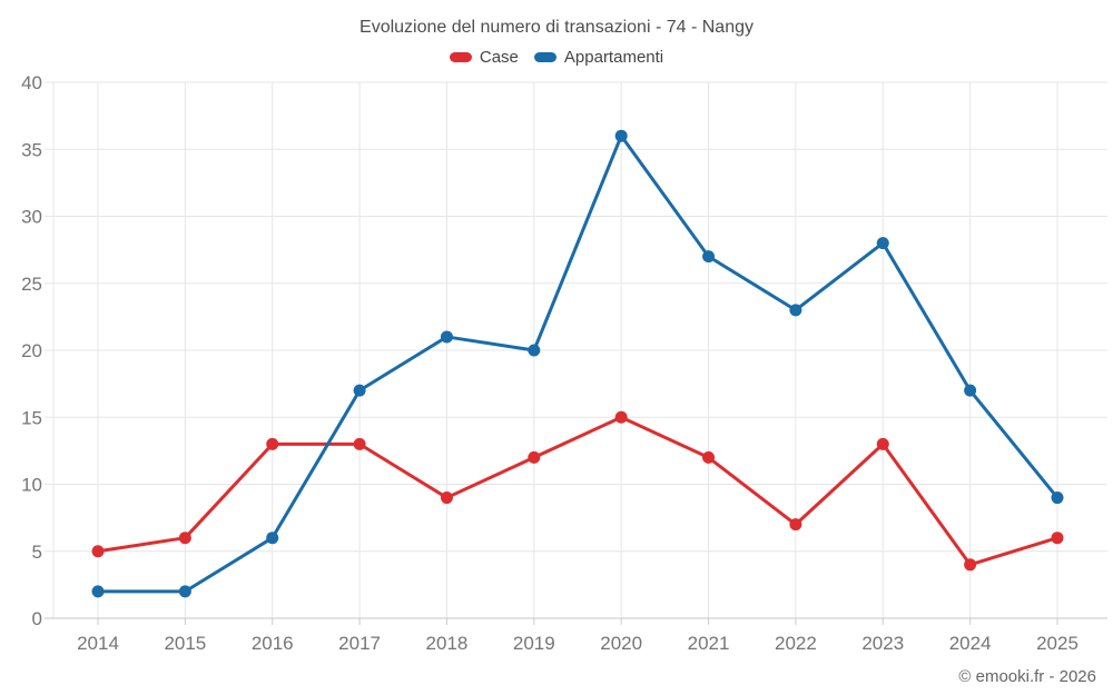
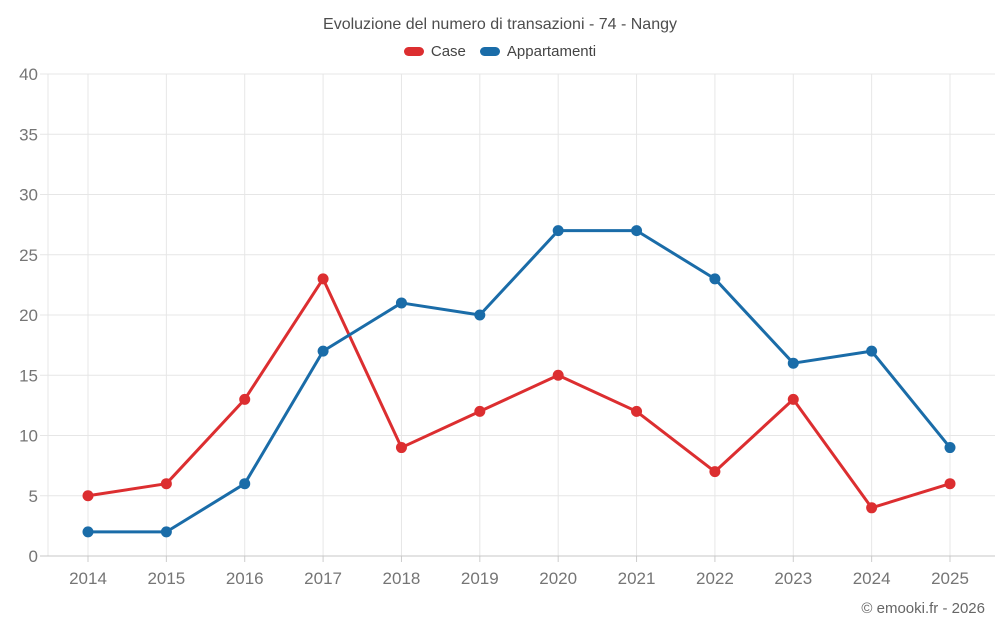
Case/2017: 13 -> 23
Appartamenti/2020: 36 -> 27
Appartamenti/2023: 28 -> 16
